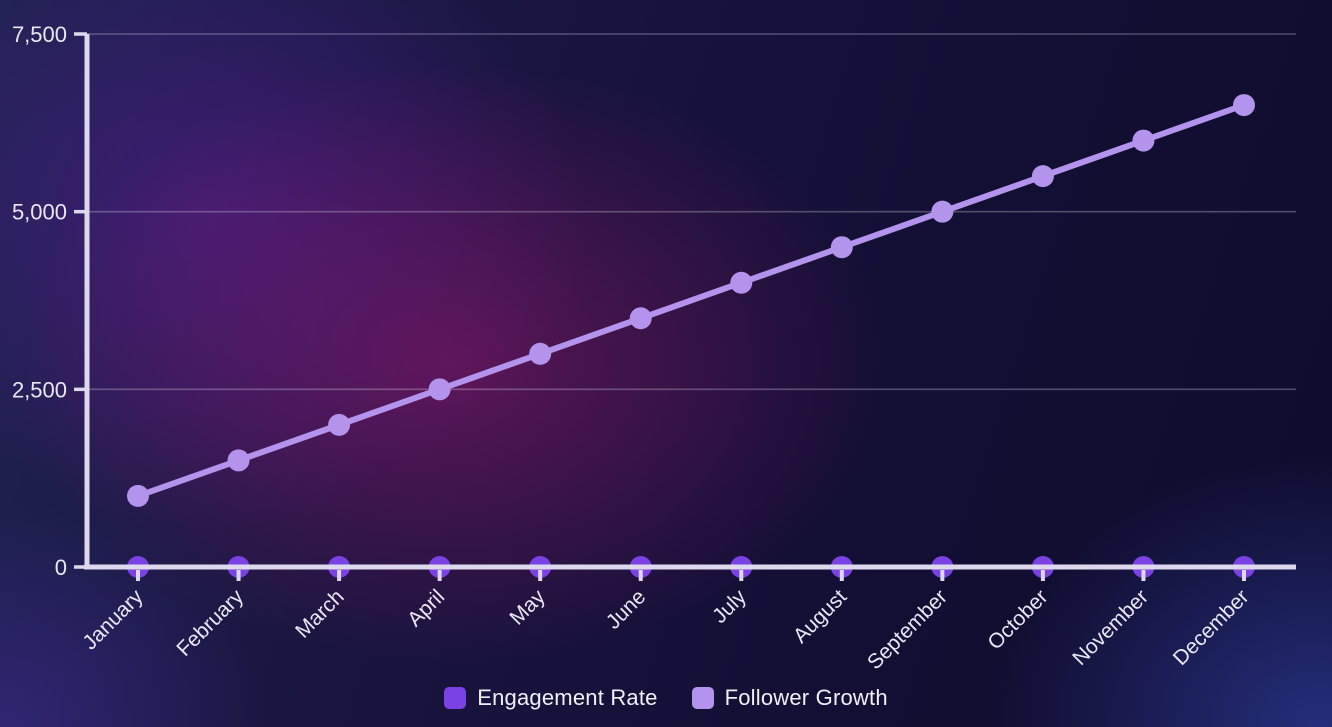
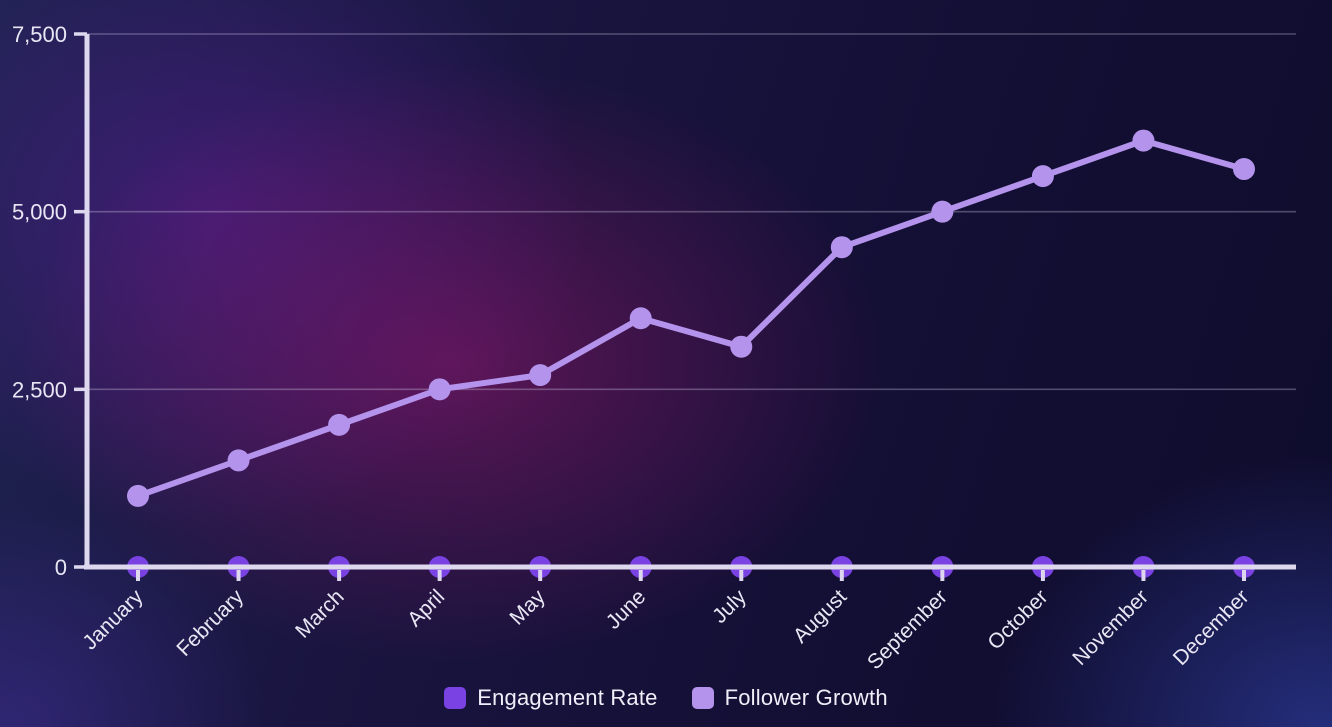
Follower Growth/May: 3000 -> 2700
Follower Growth/July: 4000 -> 3100
Follower Growth/December: 6500 -> 5600
